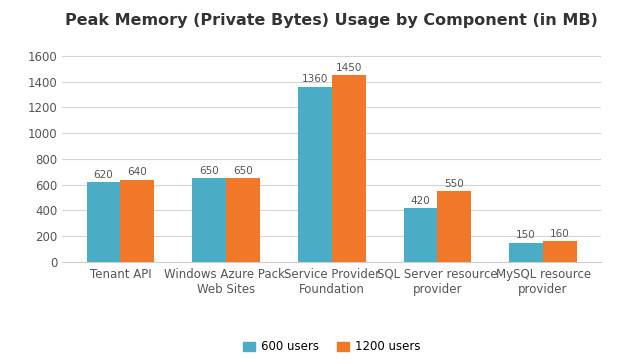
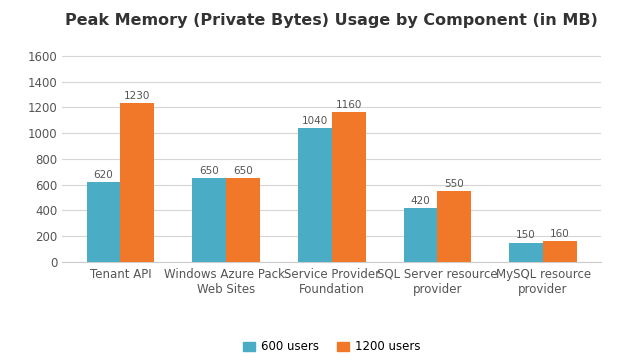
1200 users/Tenant API: 640 -> 1230
600 users/Service Provider Foundation: 1360 -> 1040
1200 users/Service Provider Foundation: 1450 -> 1160
